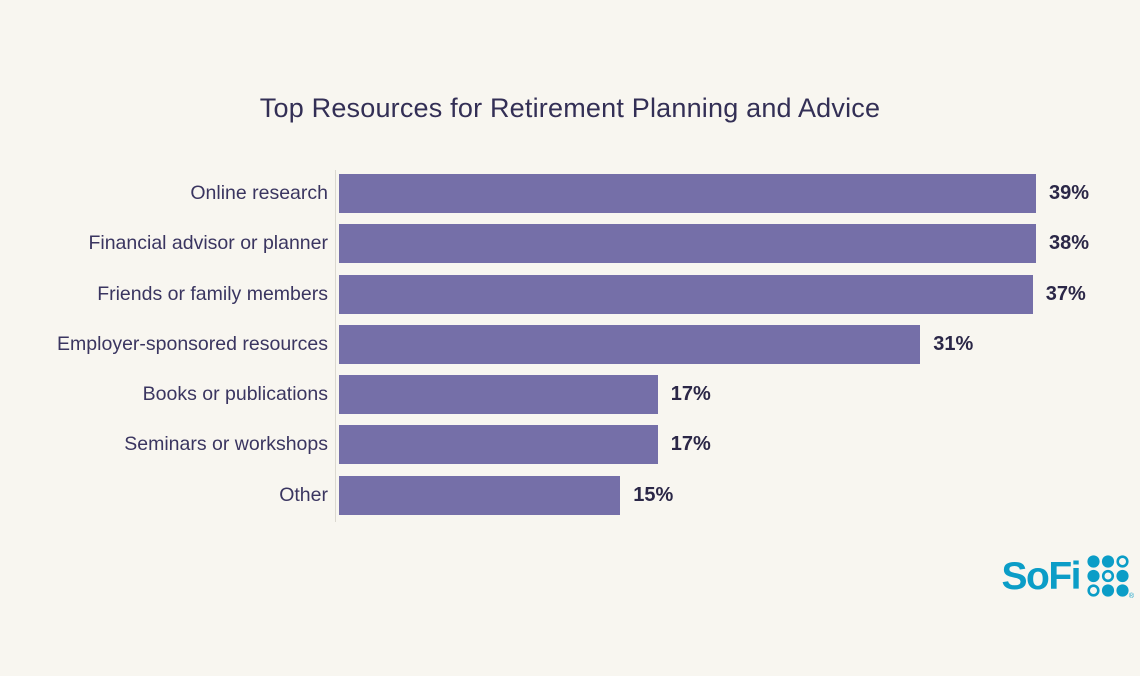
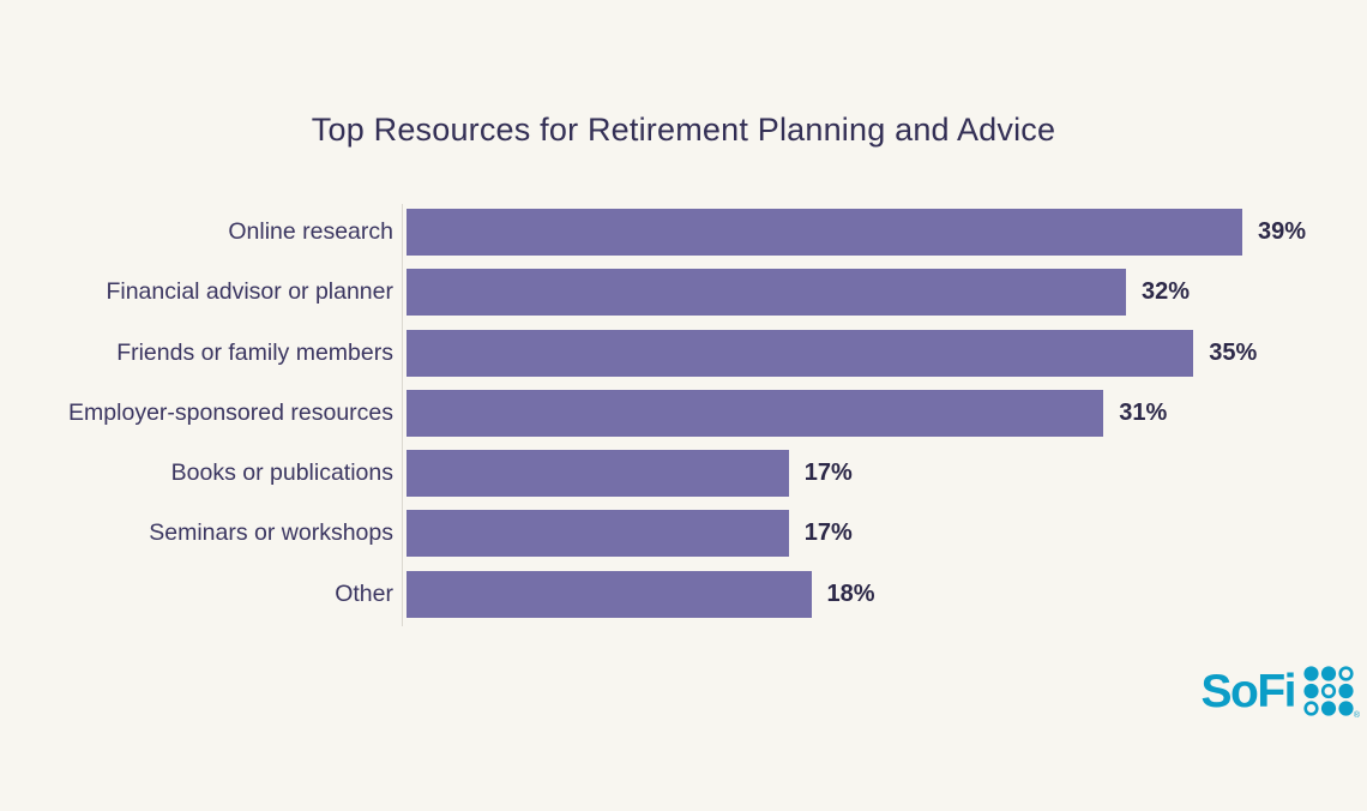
Financial advisor or planner: 38% -> 32%
Friends or family members: 37% -> 35%
Other: 15% -> 18%
